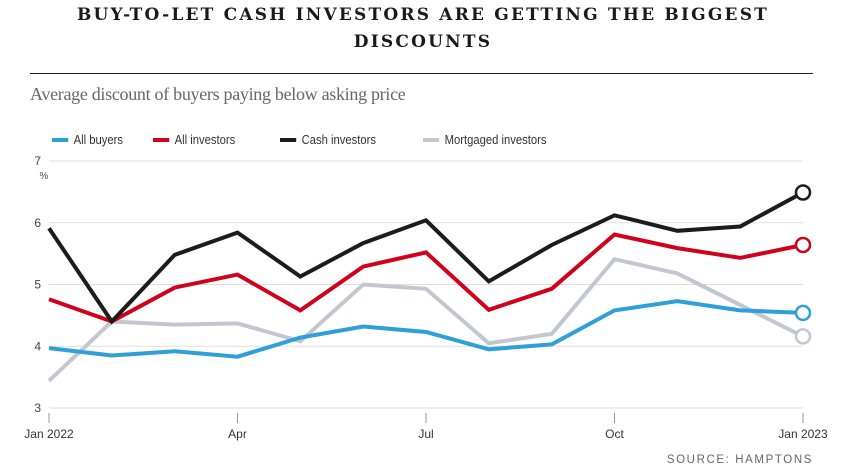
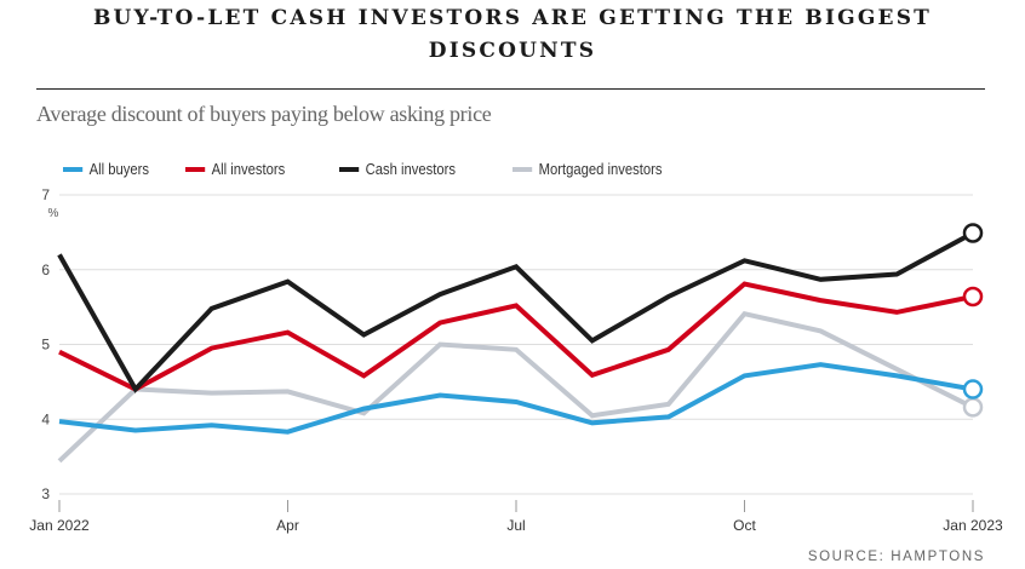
All investors/Jan 2022: 4.8 -> 4.9
Cash investors/Jan 2022: 5.9 -> 6.2
All buyers/Jan 2023: 4.5 -> 4.4
